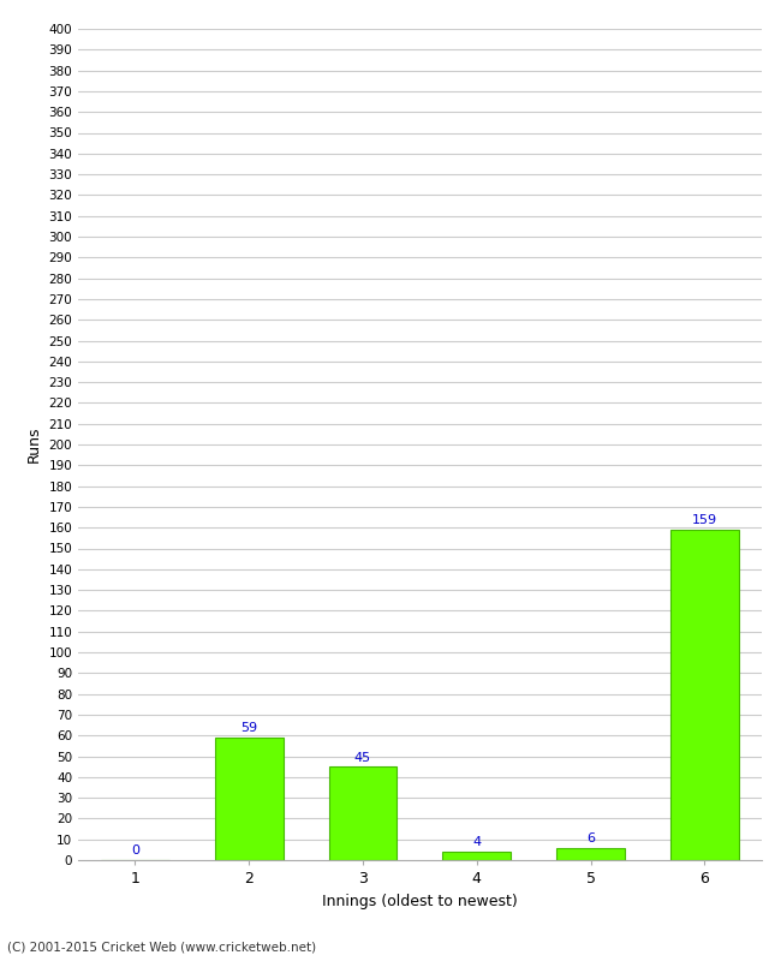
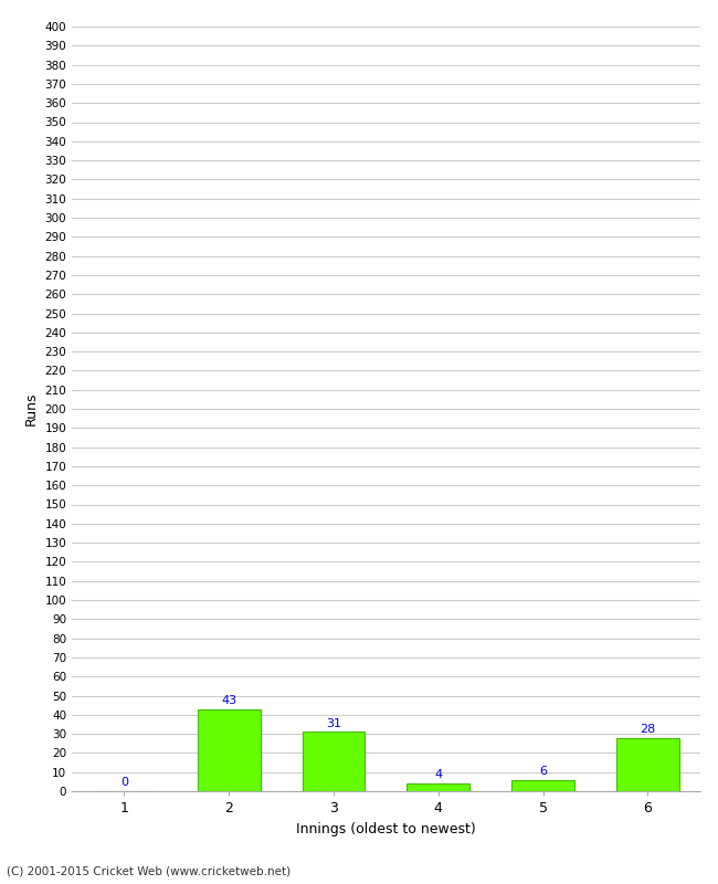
2: 59 -> 43
3: 45 -> 31
6: 159 -> 28
